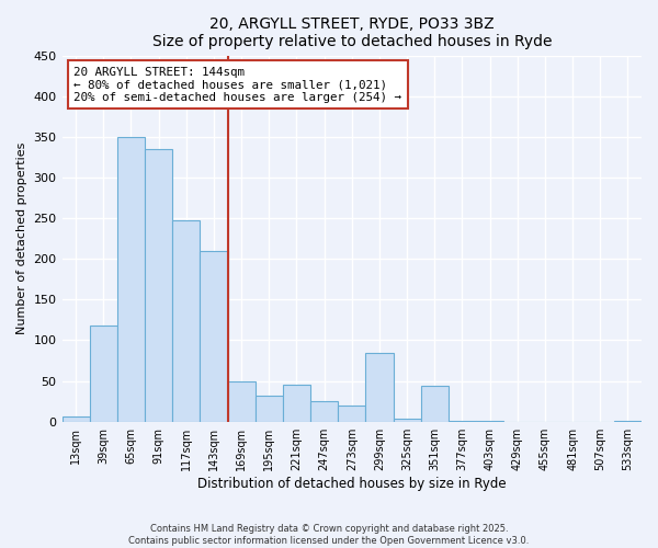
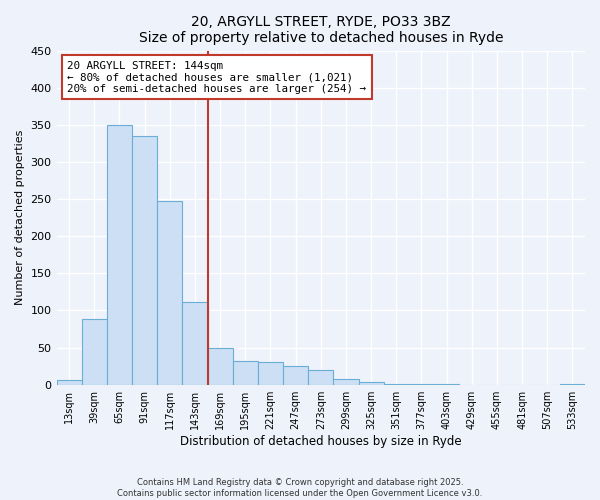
39sqm: 118 -> 89
143sqm: 210 -> 112
221sqm: 46 -> 30
299sqm: 84 -> 8
351sqm: 44 -> 1
